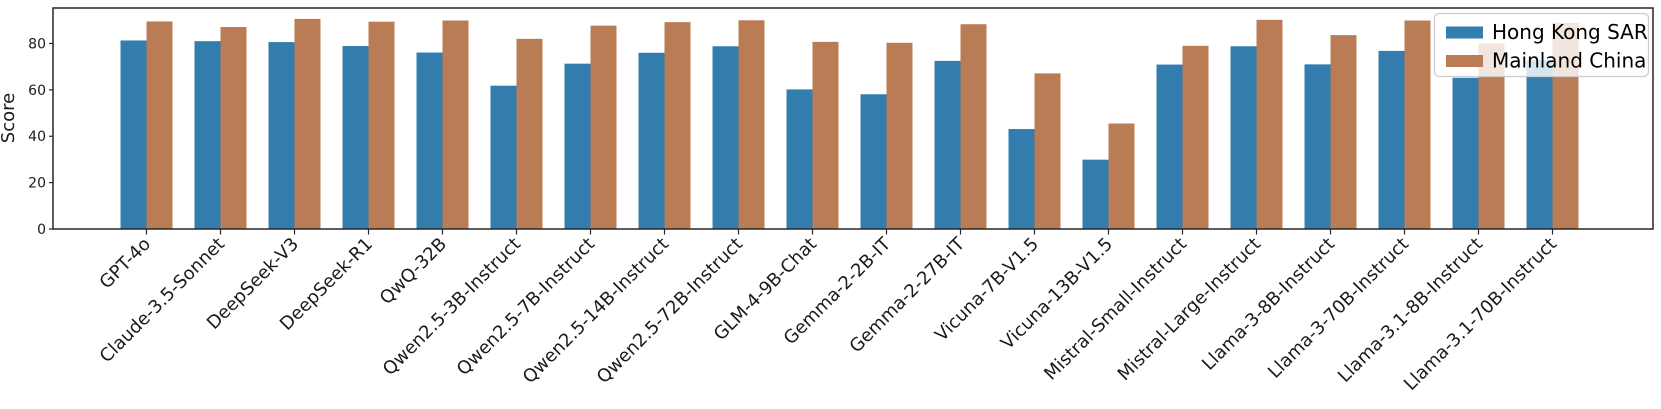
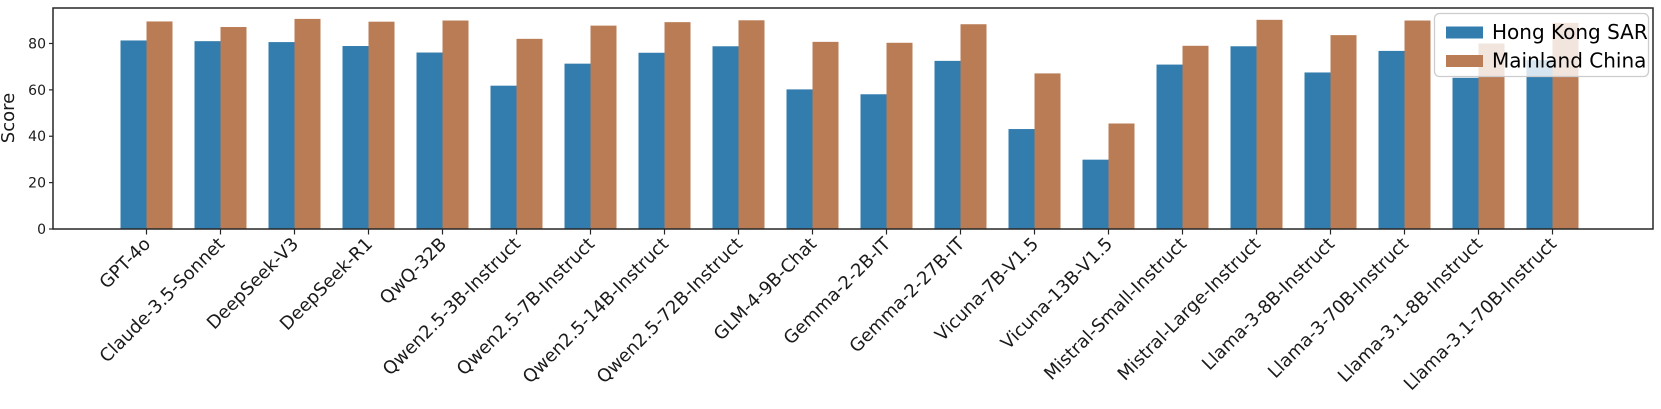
Hong Kong SAR/Llama-3-8B-Instruct: 71 -> 68
